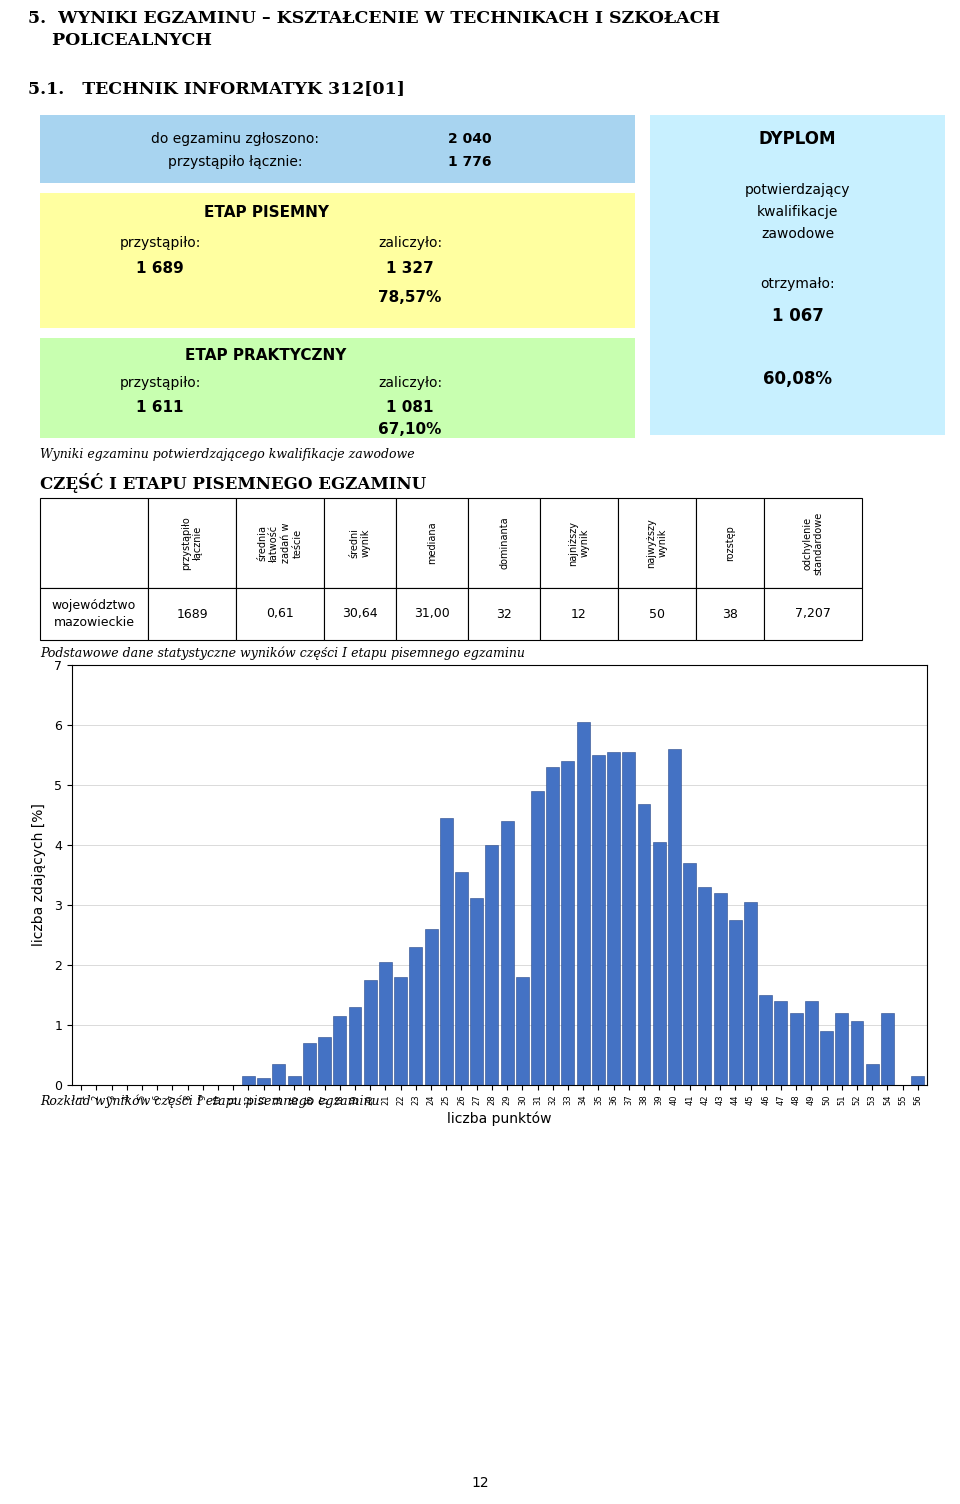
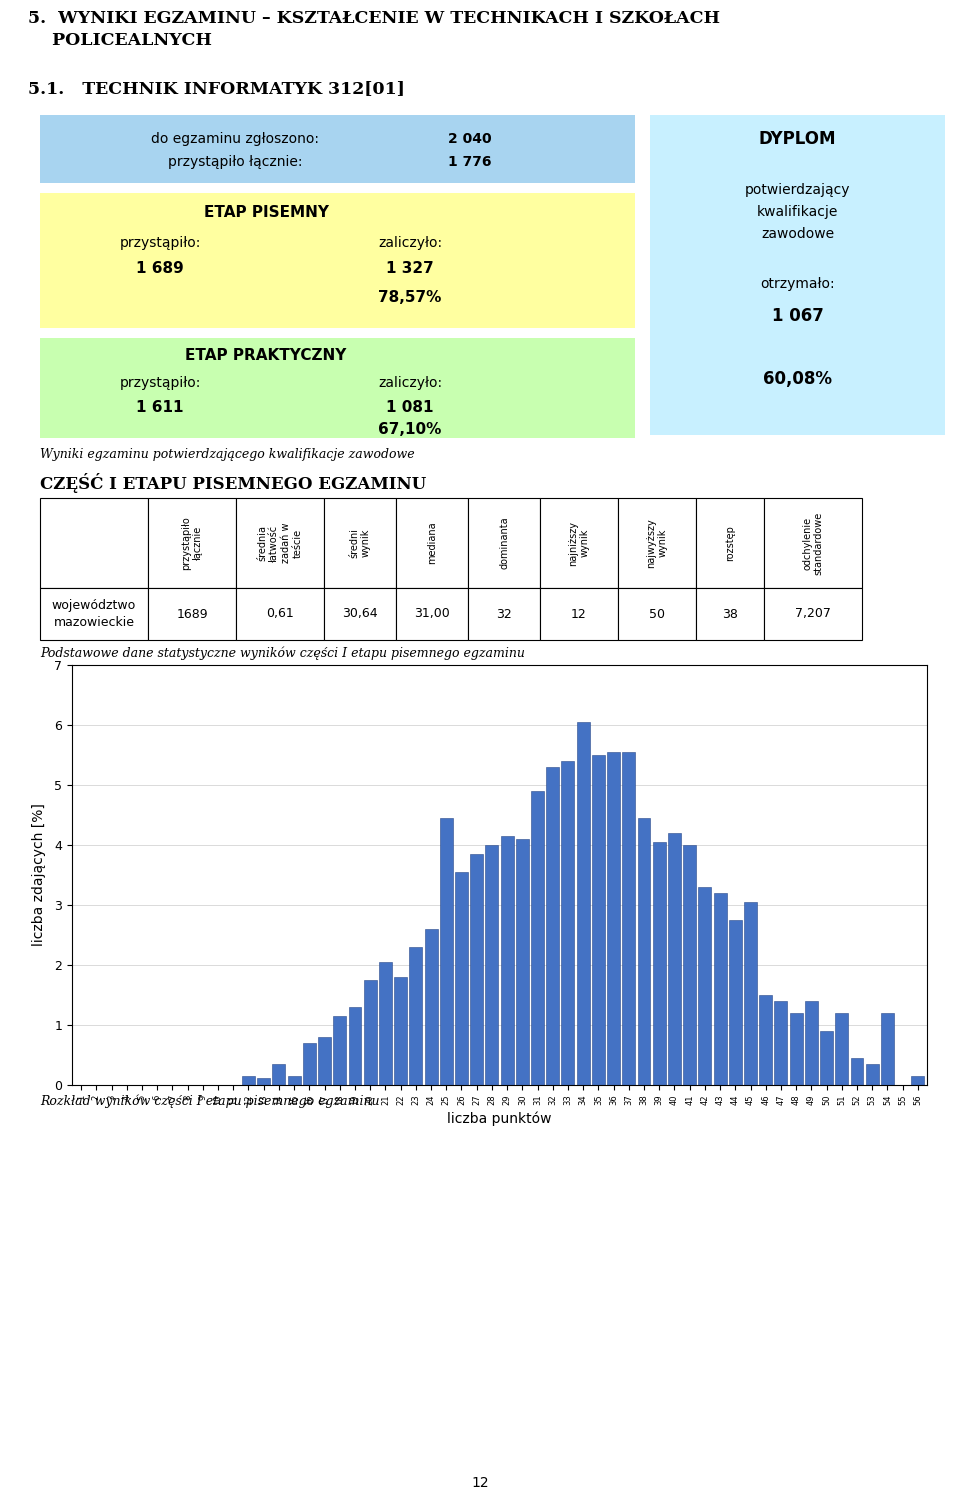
27: 3.12 -> 3.85
29: 4.40 -> 4.15
30: 1.80 -> 4.10
38: 4.68 -> 4.45
40: 5.60 -> 4.20
41: 3.70 -> 4.00
52: 1.06 -> 0.45
